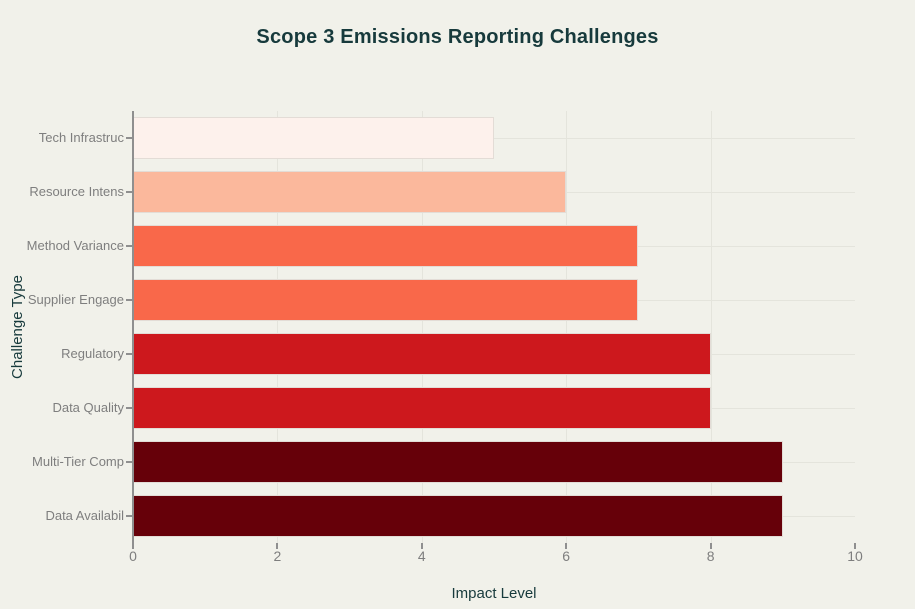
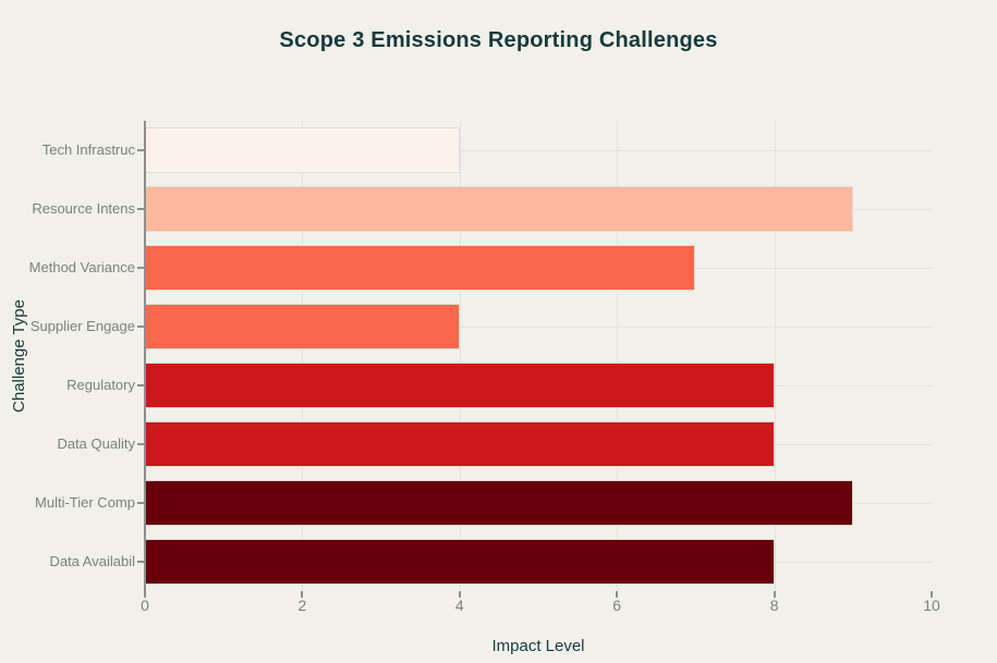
Tech Infrastruc: 5 -> 4
Resource Intens: 6 -> 9
Supplier Engage: 7 -> 4
Data Availabil: 9 -> 8
